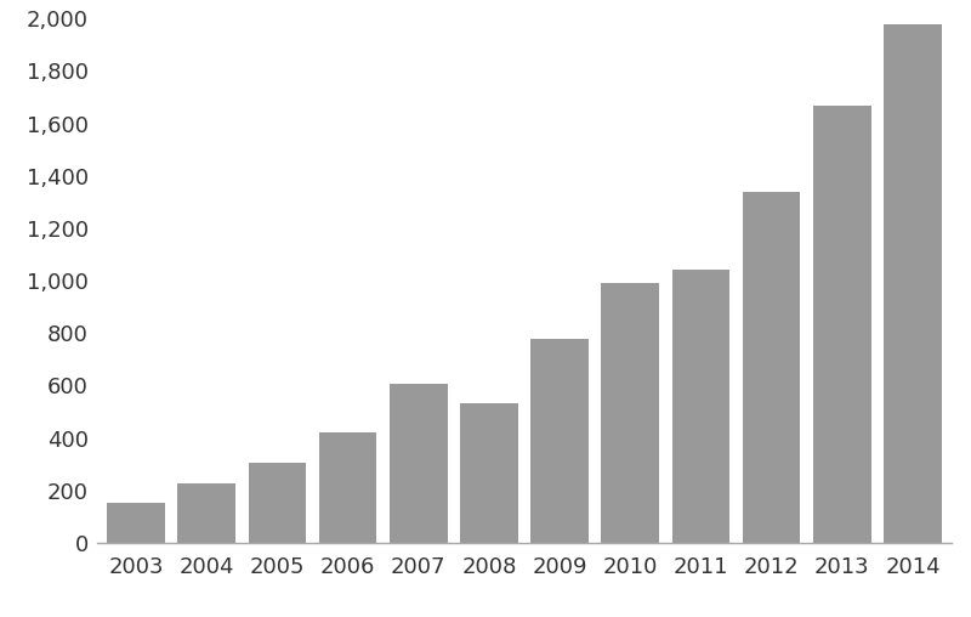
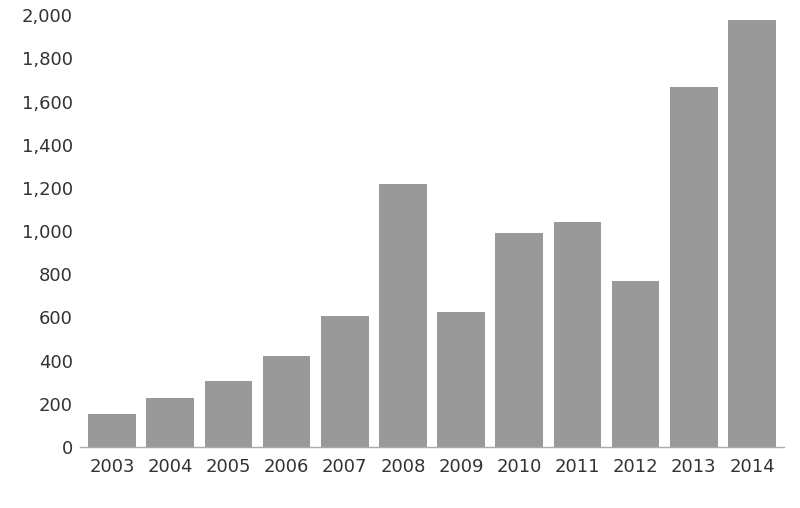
2008: 531 -> 1,220
2009: 778 -> 625
2012: 1,337 -> 770
